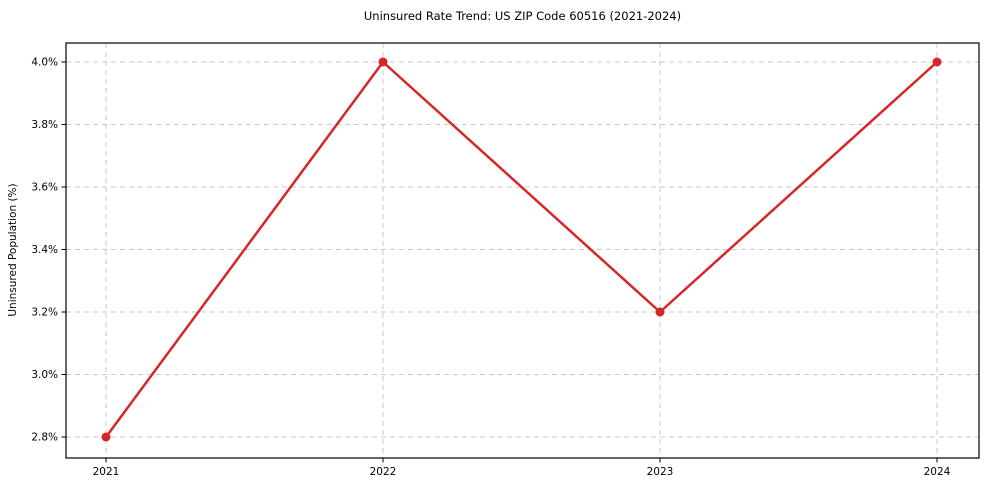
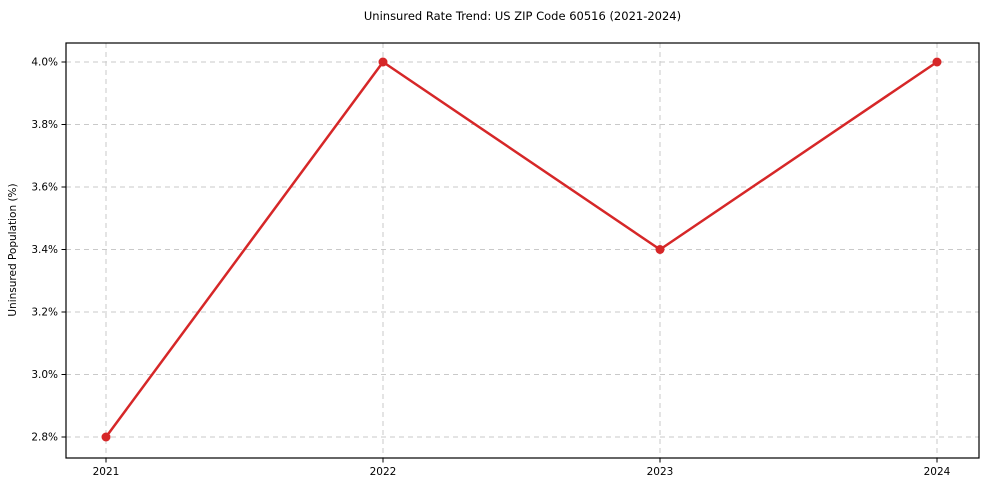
2023: 3.2% -> 3.4%
